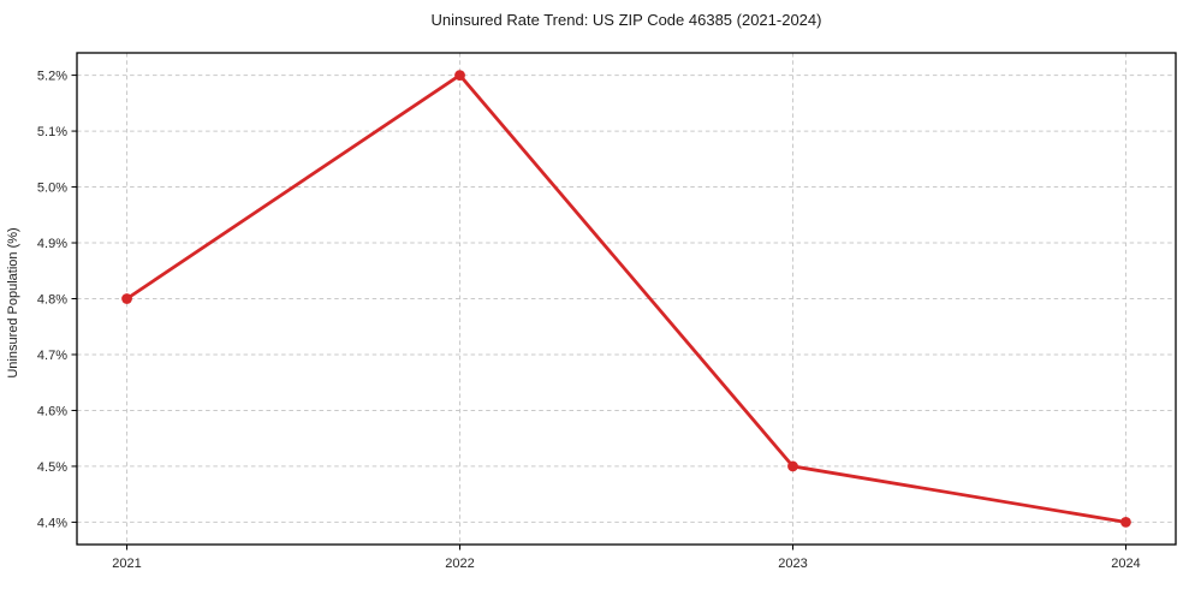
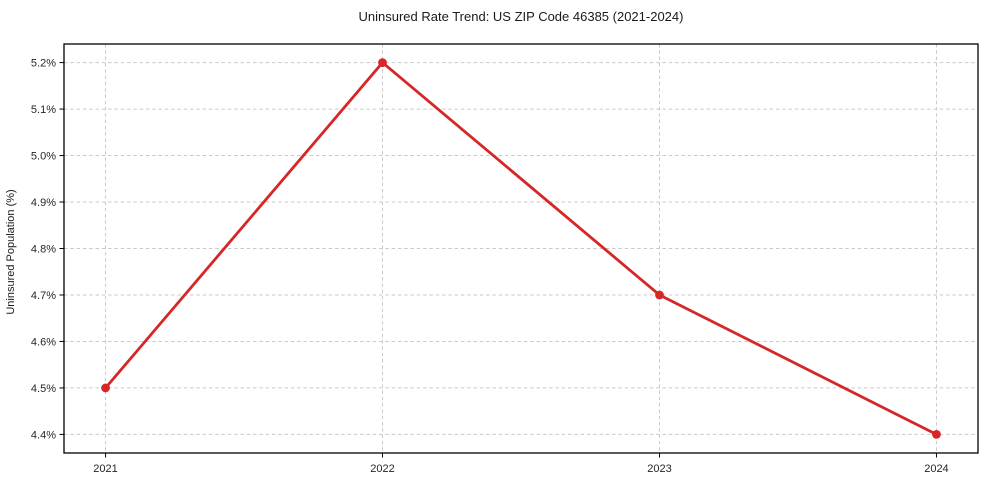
2021: 4.8% -> 4.5%
2023: 4.5% -> 4.7%
